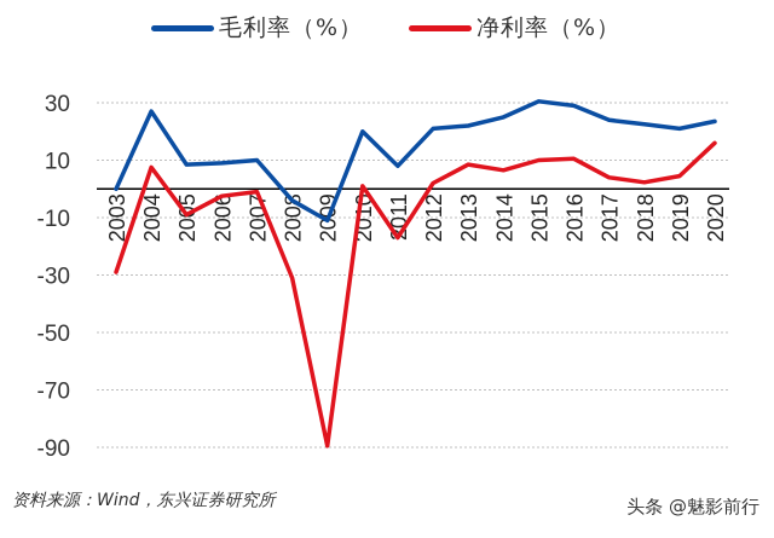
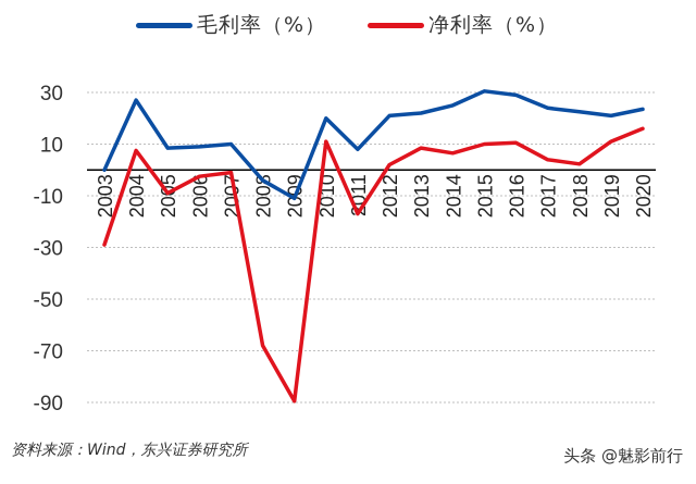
净利率（%）/2008: -31 -> -68
净利率（%）/2010: 1 -> 11
净利率（%）/2019: 4 -> 11
